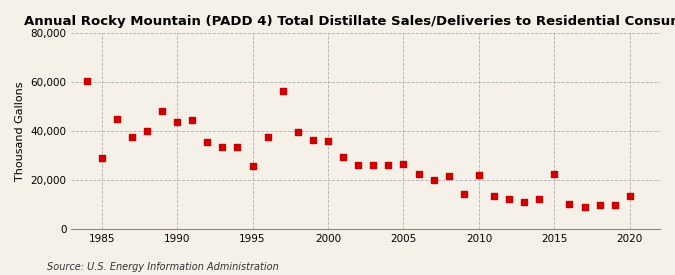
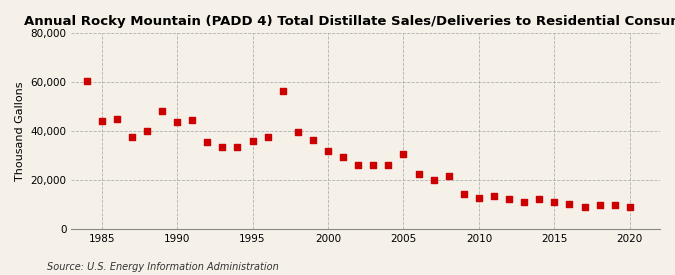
1985: 29,000 -> 44,000
1995: 25,500 -> 36,000
2000: 36,000 -> 32,000
2005: 26,500 -> 30,500
2010: 22,000 -> 12,500
2015: 22,500 -> 11,000
2020: 13,500 -> 9,000
